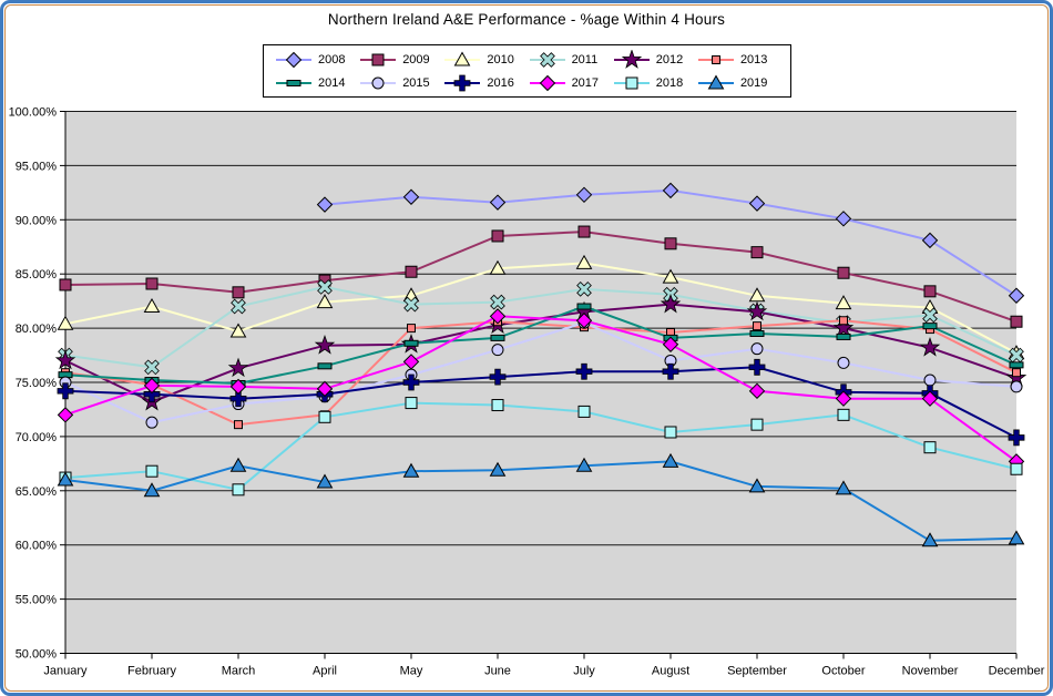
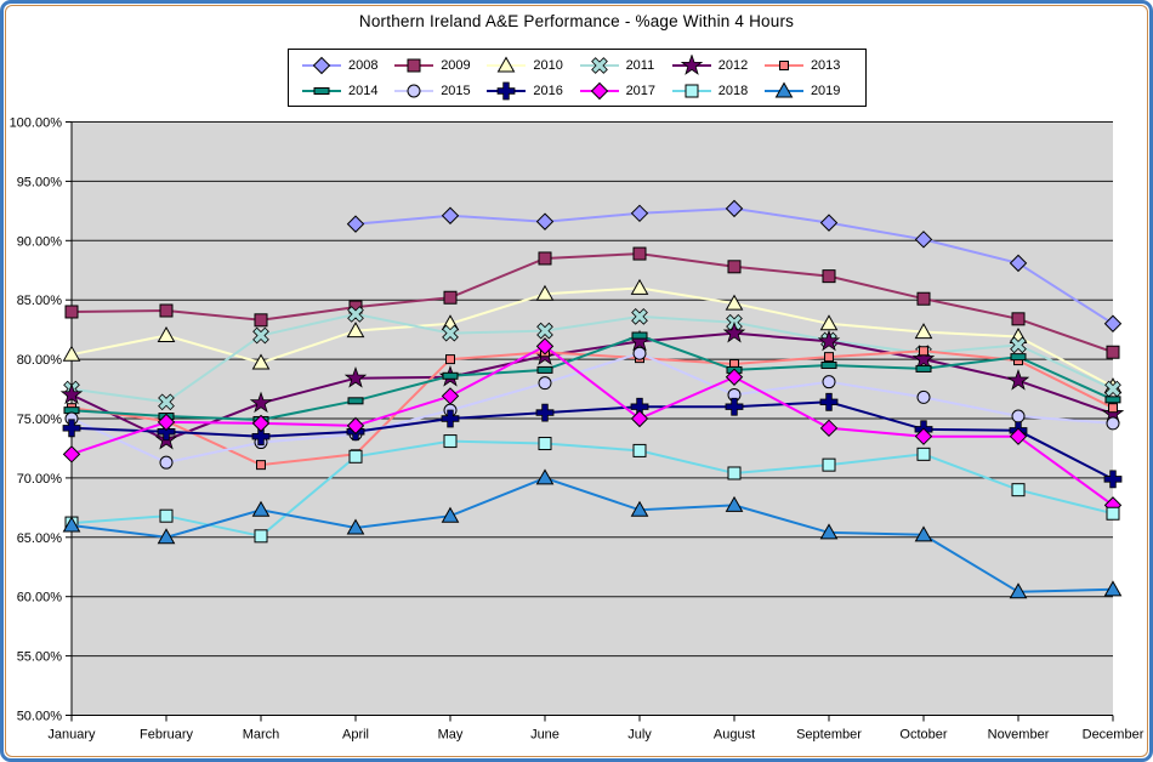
2019/June: 67% -> 70%
2017/July: 81% -> 75%
